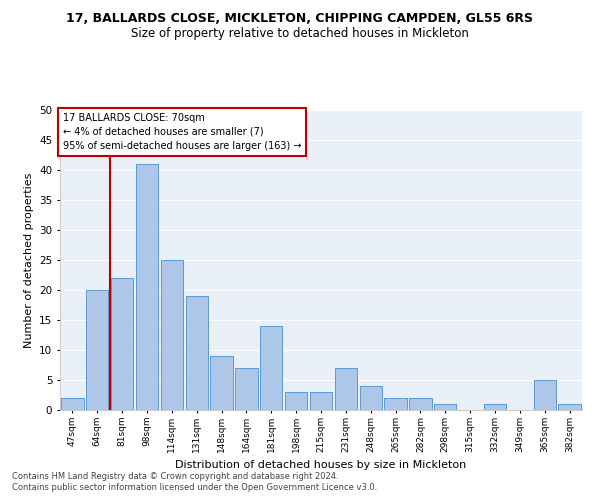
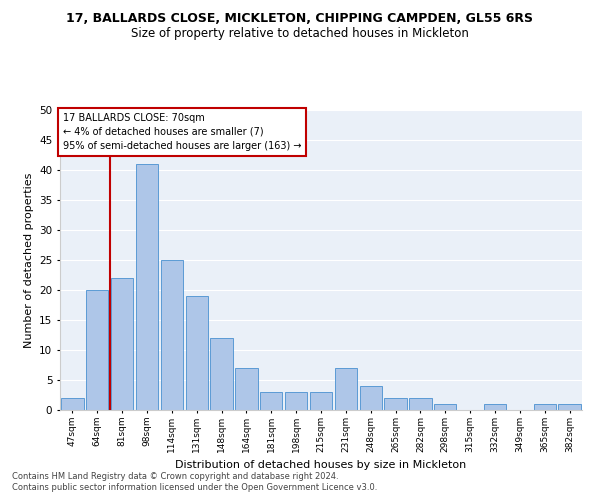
148sqm: 9 -> 12
181sqm: 14 -> 3
365sqm: 5 -> 1
